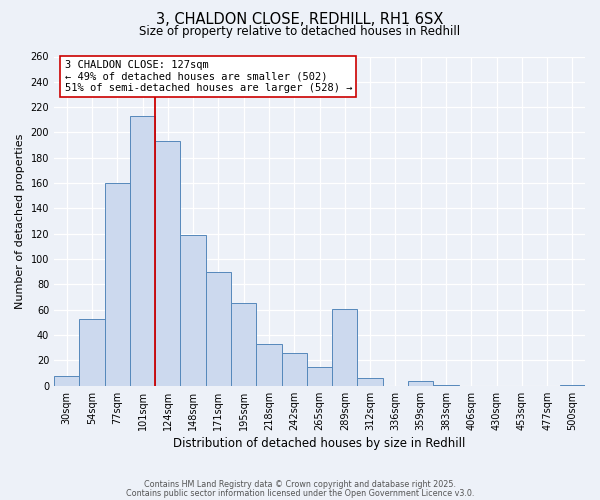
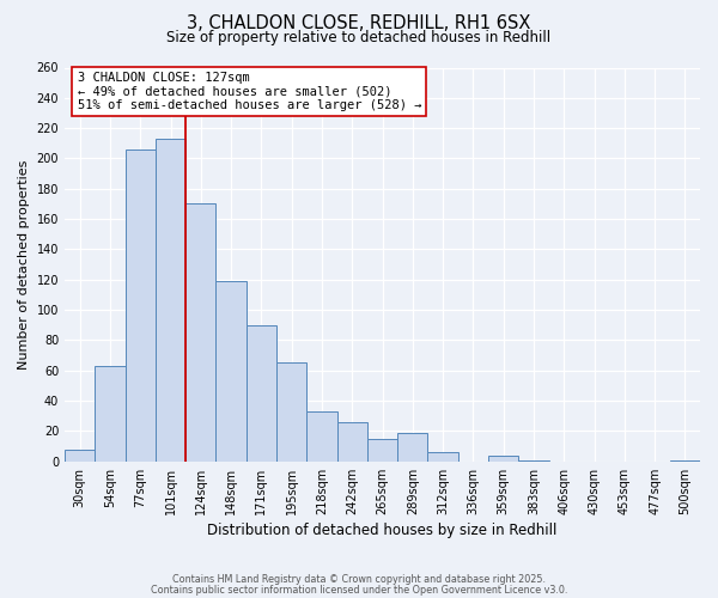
54sqm: 53 -> 63
77sqm: 160 -> 206
124sqm: 193 -> 170
289sqm: 61 -> 19
